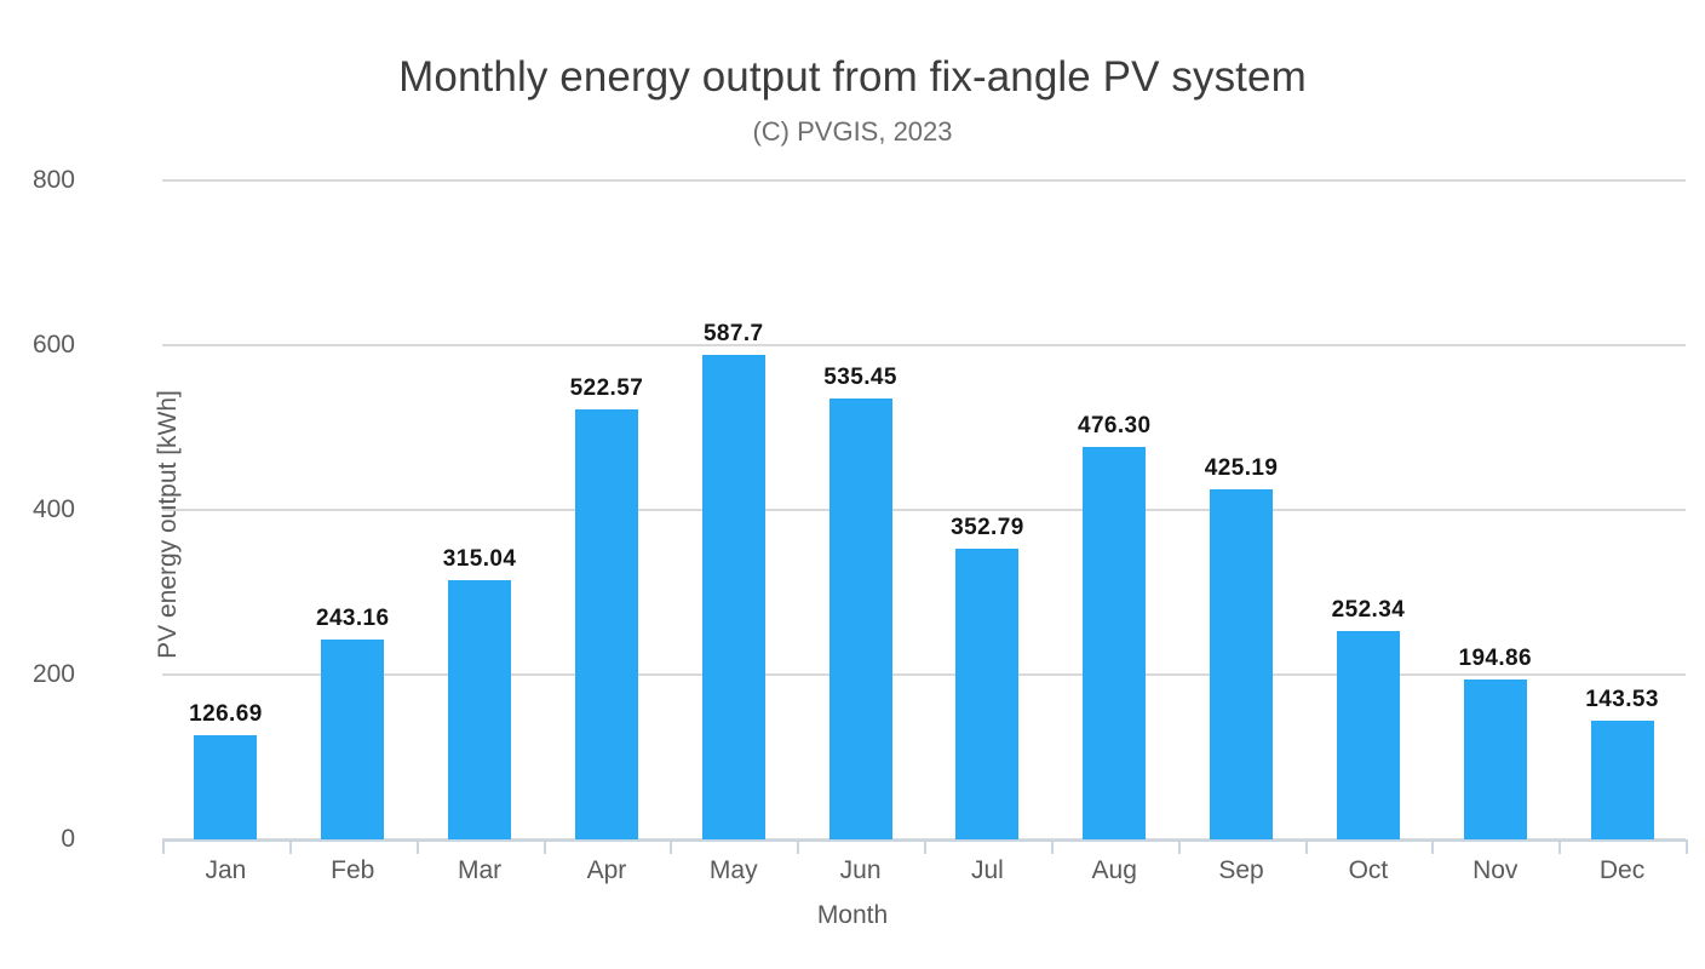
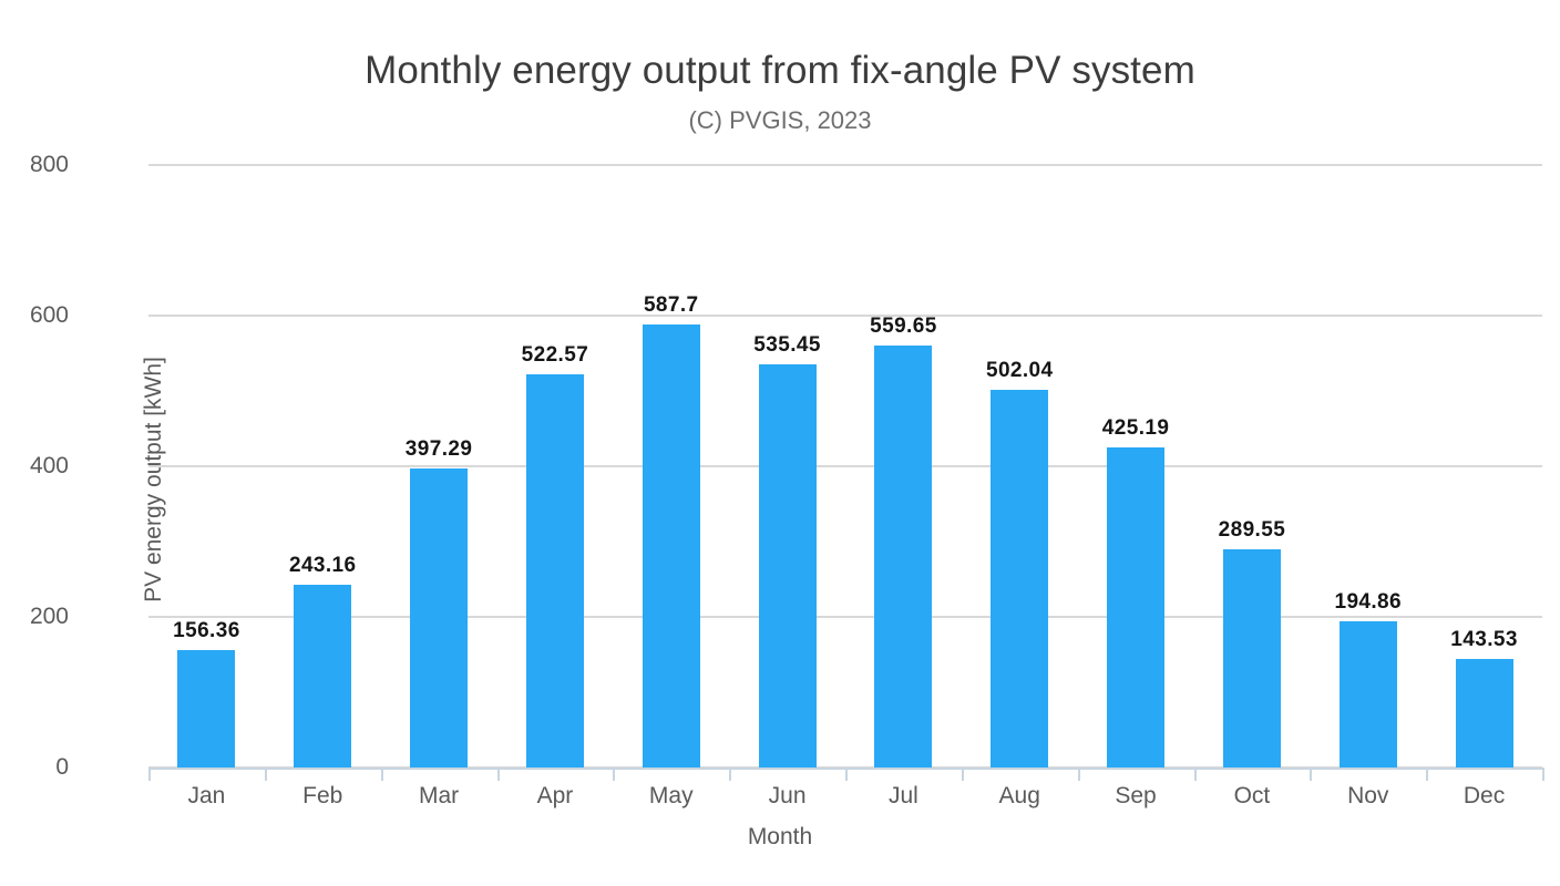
Jan: 126.69 -> 156.36
Mar: 315.04 -> 397.29
Jul: 352.79 -> 559.65
Aug: 476.30 -> 502.04
Oct: 252.34 -> 289.55
